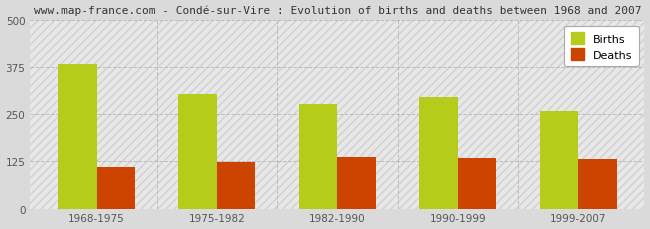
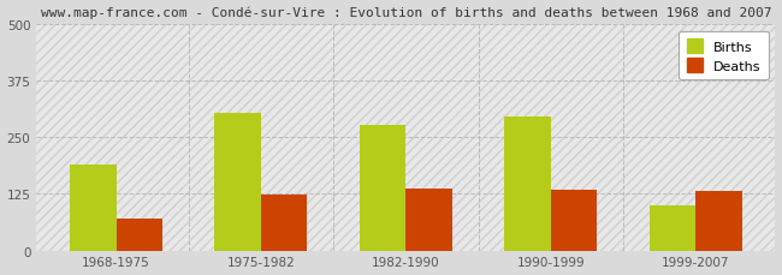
Births/1968-1975: 383 -> 190
Deaths/1968-1975: 110 -> 70
Births/1999-2007: 258 -> 100
